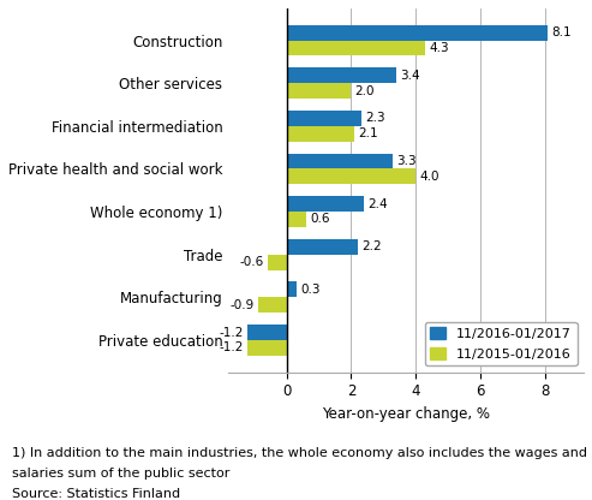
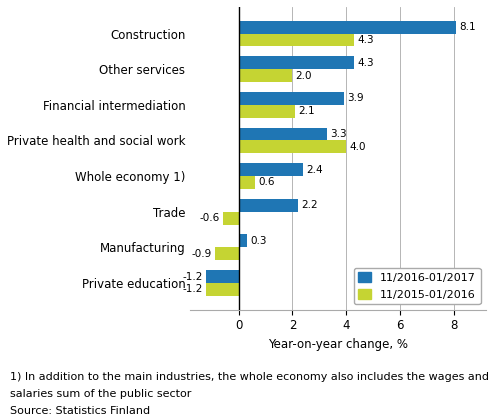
11/2016-01/2017/Other services: 3.4 -> 4.3
11/2016-01/2017/Financial intermediation: 2.3 -> 3.9
